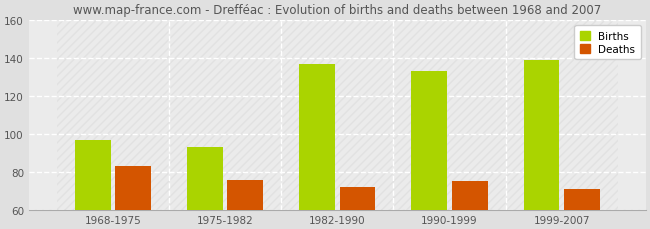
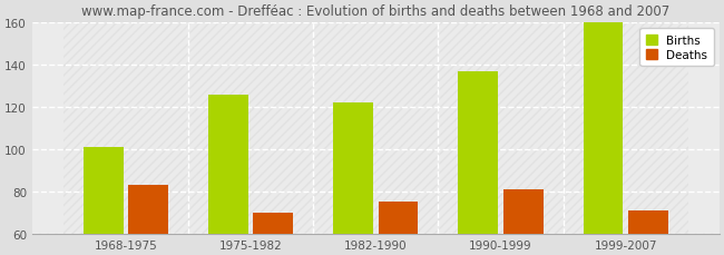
Births/1968-1975: 97 -> 101
Births/1975-1982: 93 -> 126
Deaths/1975-1982: 76 -> 70
Births/1982-1990: 137 -> 122
Deaths/1982-1990: 72 -> 75
Births/1990-1999: 133 -> 137
Deaths/1990-1999: 75 -> 81
Births/1999-2007: 139 -> 160
